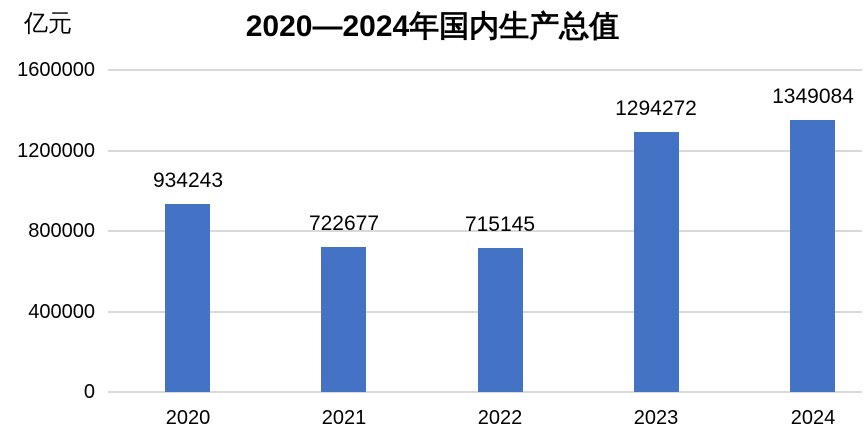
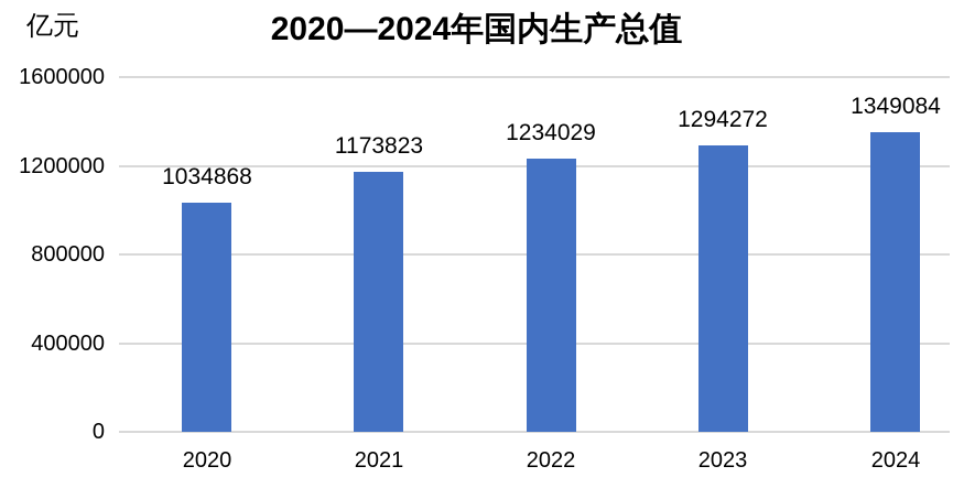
2020: 934243 -> 1034868
2021: 722677 -> 1173823
2022: 715145 -> 1234029
